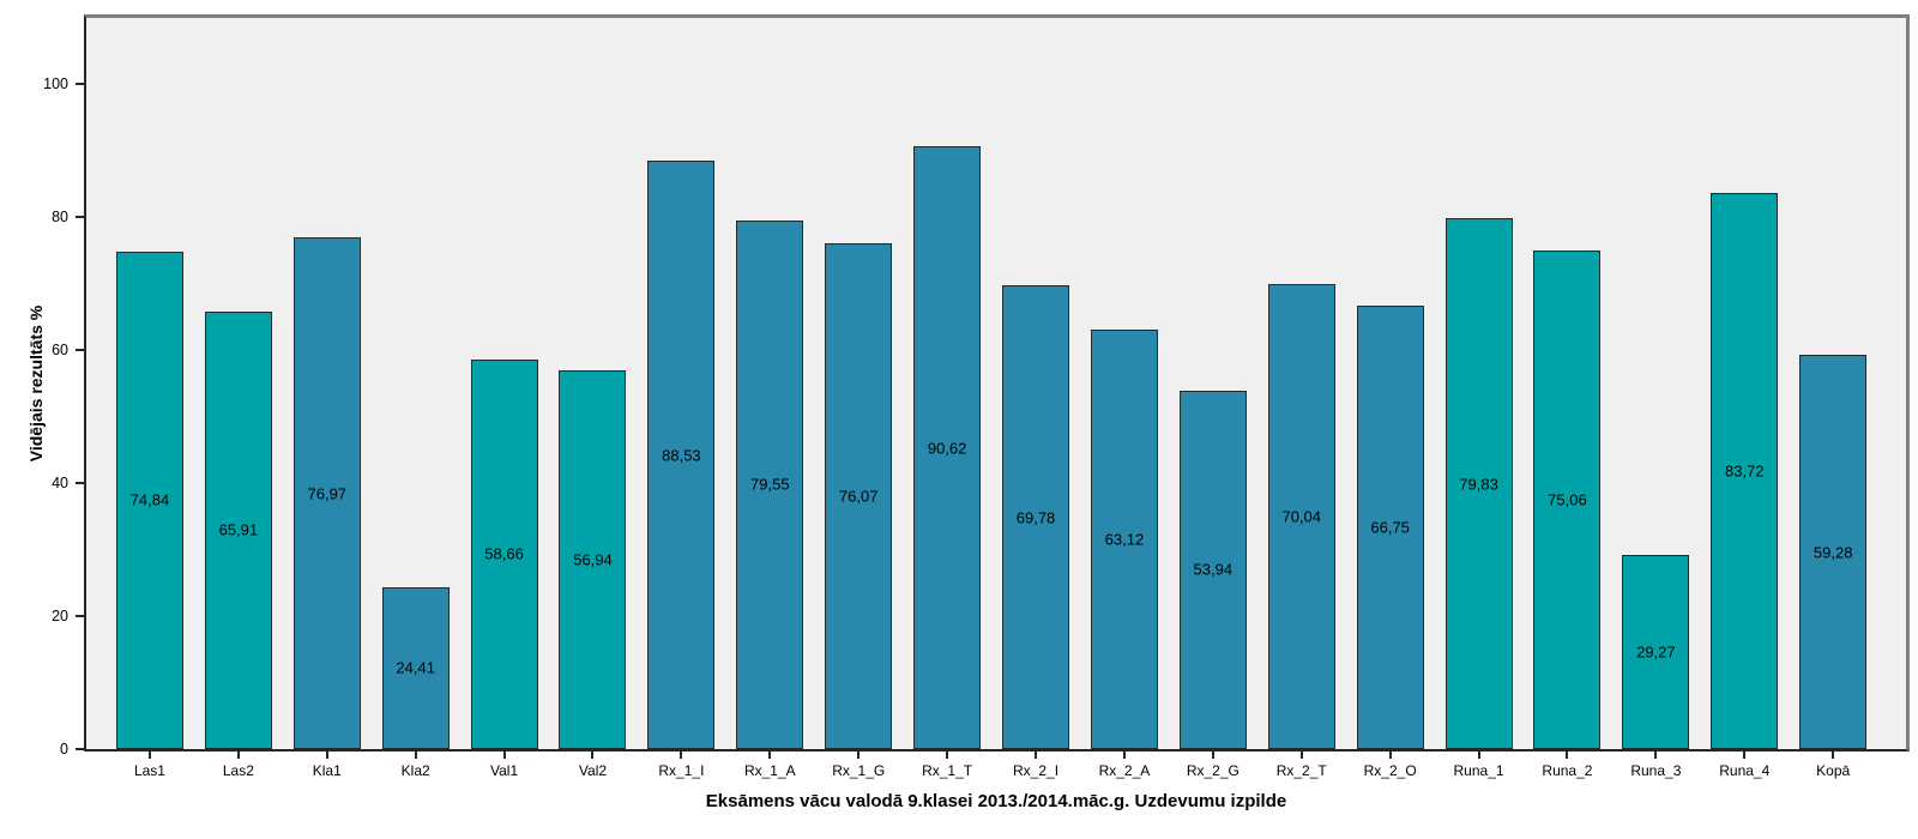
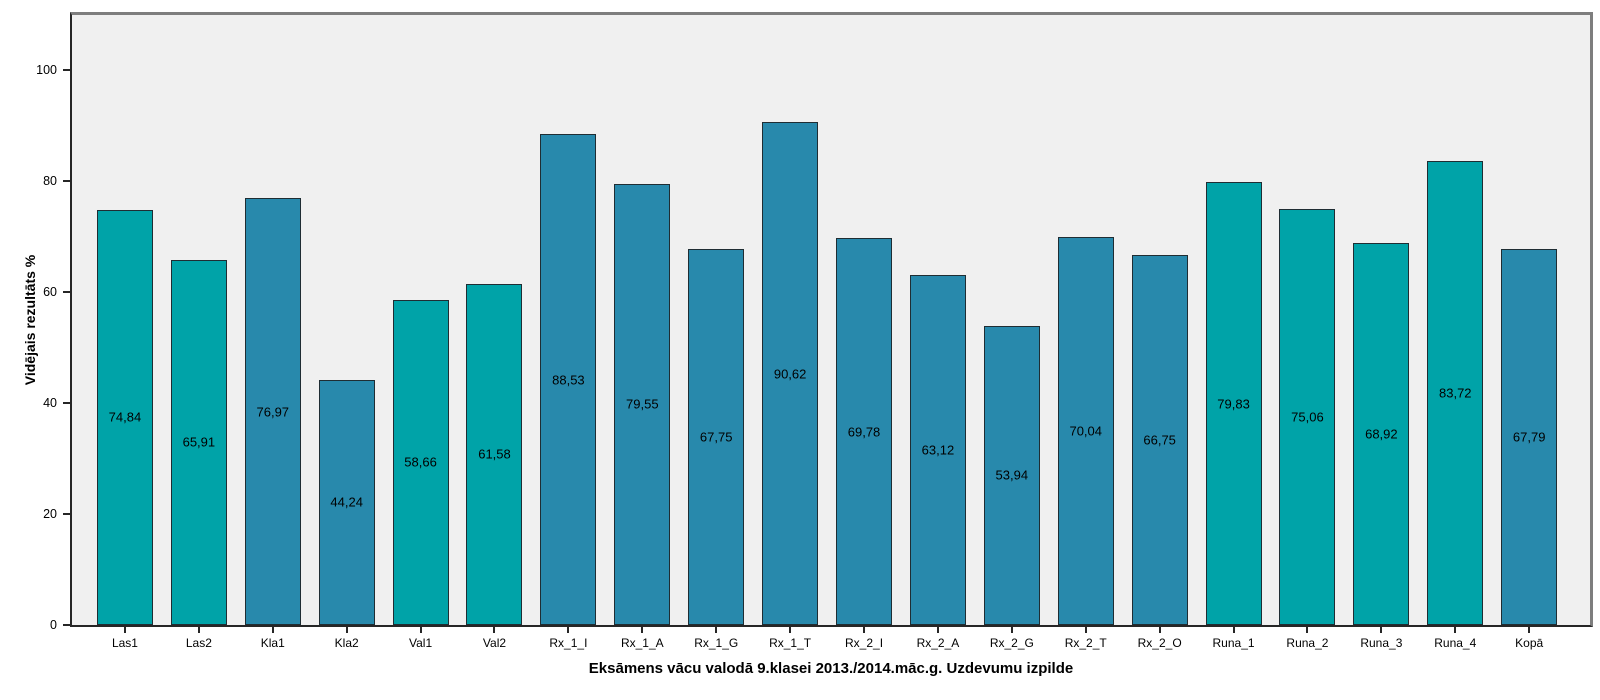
Kla2: 24,41 -> 44,24
Val2: 56,94 -> 61,58
Rx_1_G: 76,07 -> 67,75
Runa_3: 29,27 -> 68,92
Kopā: 59,28 -> 67,79
